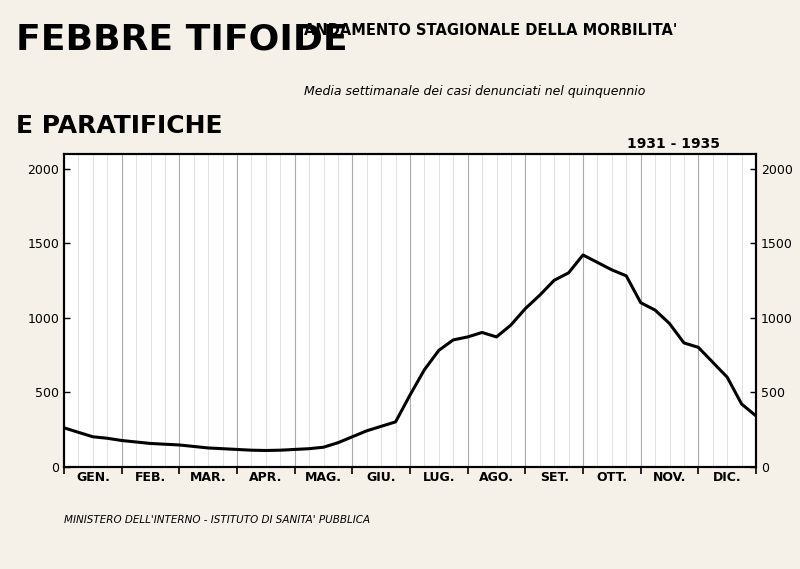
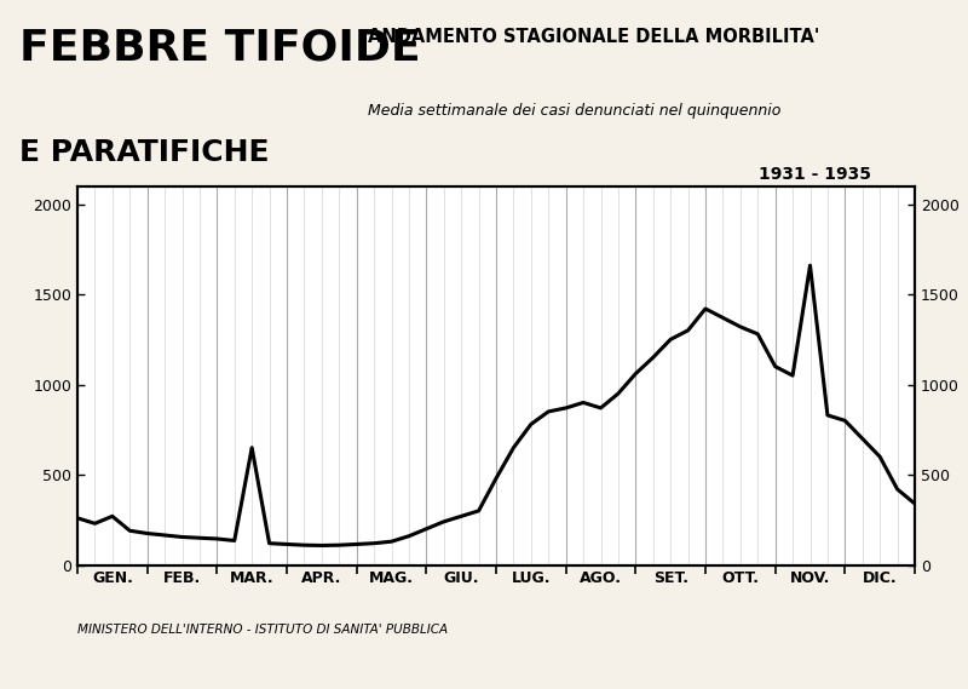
GEN.: 200 -> 270
MAR.: 120 -> 650
NOV.: 960 -> 1660
